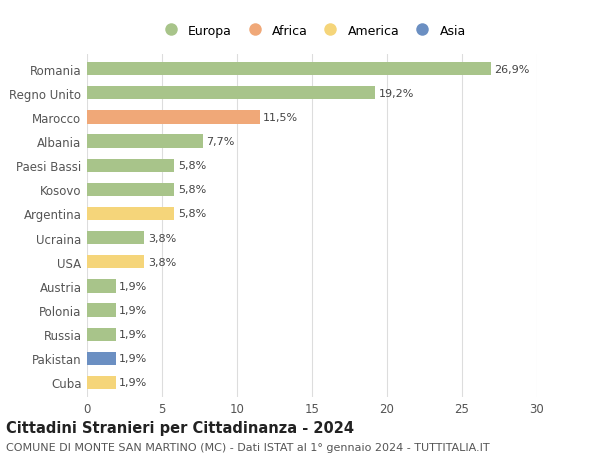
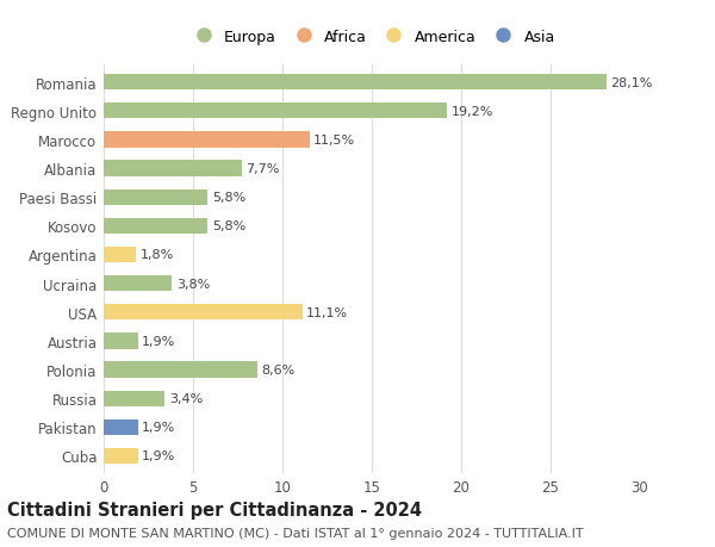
Romania: 26,9% -> 28,1%
Argentina: 5,8% -> 1,8%
USA: 3,8% -> 11,1%
Polonia: 1,9% -> 8,6%
Russia: 1,9% -> 3,4%
